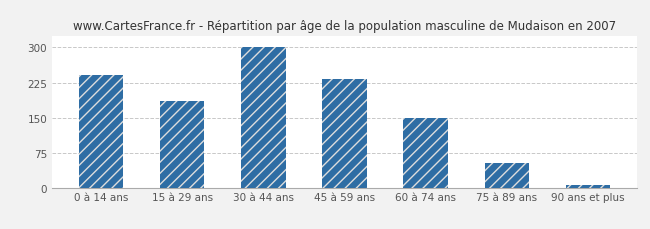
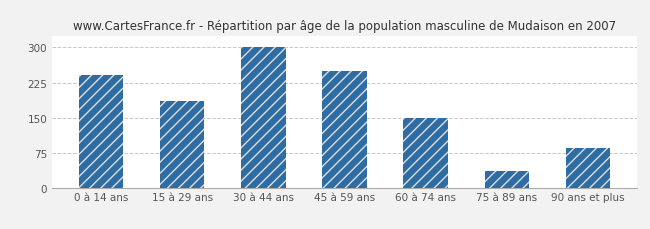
45 à 59 ans: 232 -> 250
75 à 89 ans: 52 -> 35
90 ans et plus: 5 -> 85
